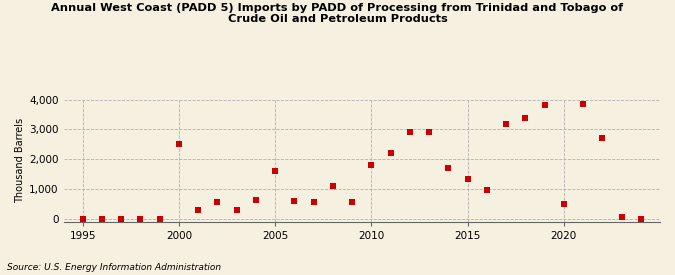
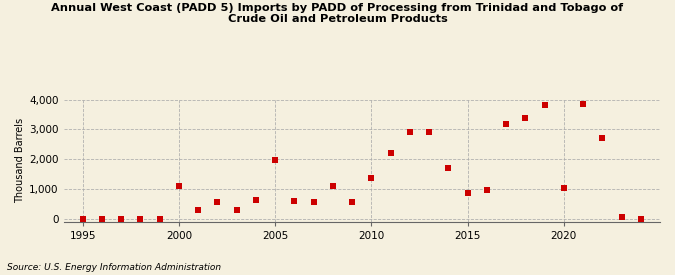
2000: 2,500 -> 1,100
2005: 1,600 -> 1,970
2010: 1,800 -> 1,380
2015: 1,350 -> 850
2020: 500 -> 1,030
